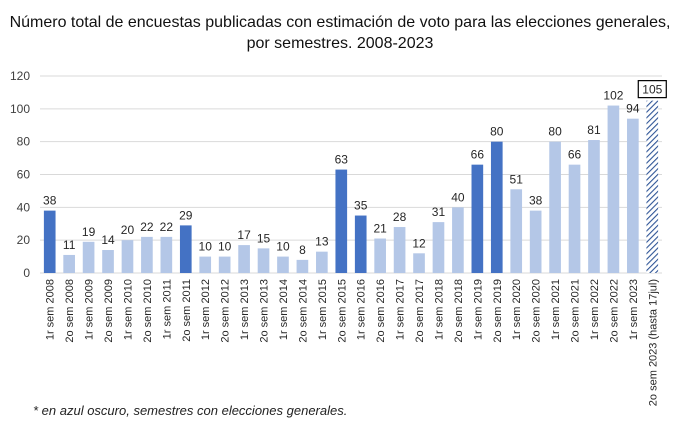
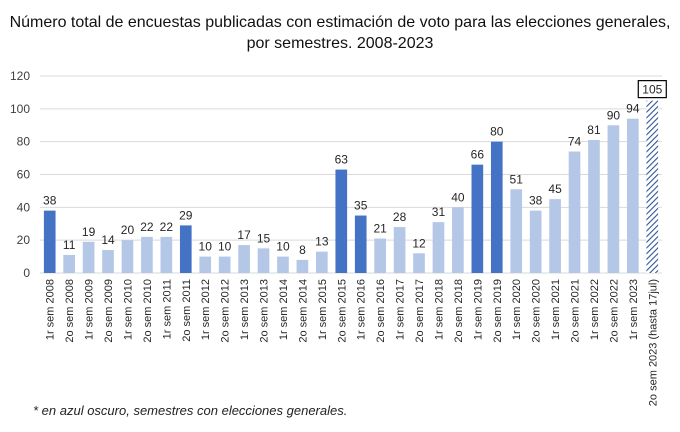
1r sem 2021: 80 -> 45
2o sem 2021: 66 -> 74
2o sem 2022: 102 -> 90
